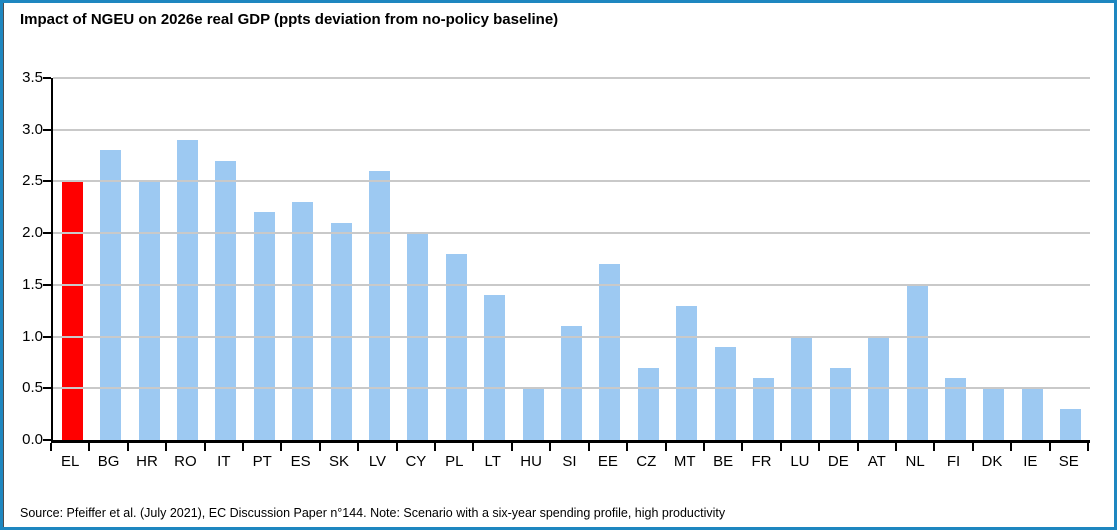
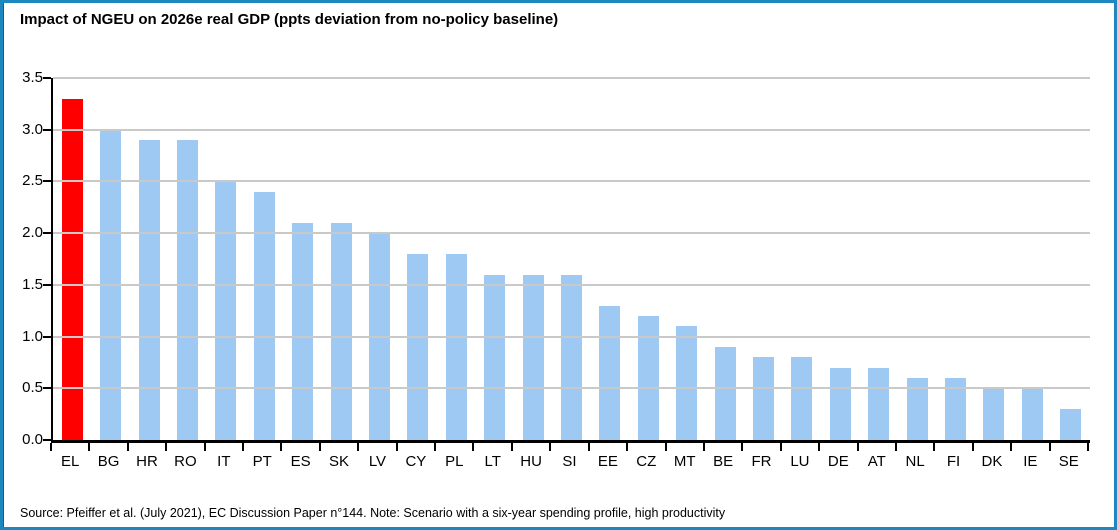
EL: 2.5 -> 3.3
BG: 2.8 -> 3.0
HR: 2.5 -> 2.9
IT: 2.7 -> 2.5
PT: 2.2 -> 2.4
ES: 2.3 -> 2.1
LV: 2.6 -> 2.0
CY: 2.0 -> 1.8
LT: 1.4 -> 1.6
HU: 0.5 -> 1.6
SI: 1.1 -> 1.6
EE: 1.7 -> 1.3
CZ: 0.7 -> 1.2
MT: 1.3 -> 1.1
FR: 0.6 -> 0.8
LU: 1.0 -> 0.8
AT: 1.0 -> 0.7
NL: 1.5 -> 0.6
